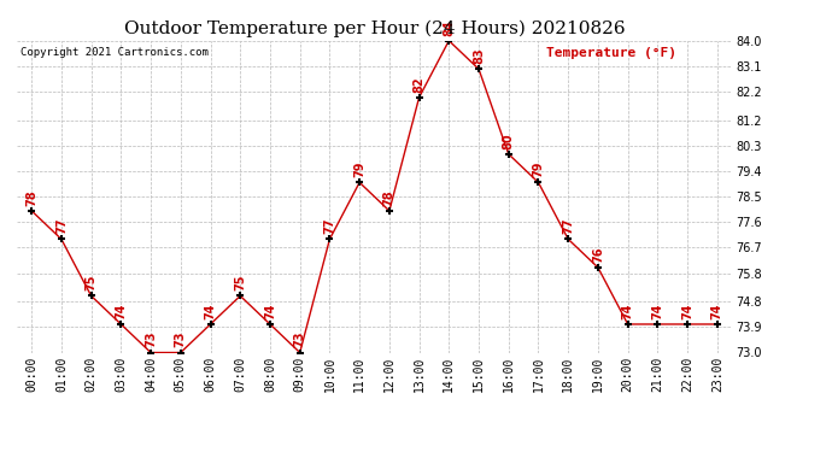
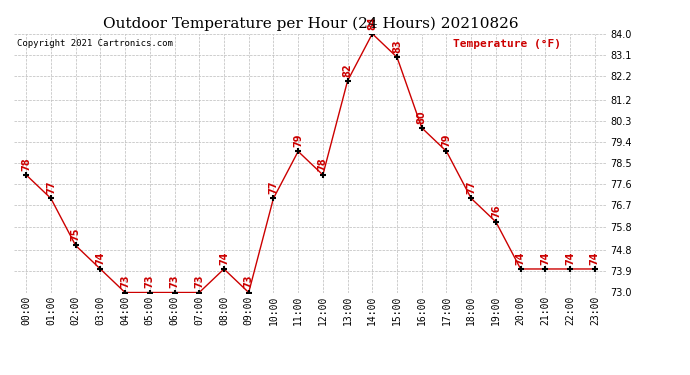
06:00: 74 -> 73
07:00: 75 -> 73
